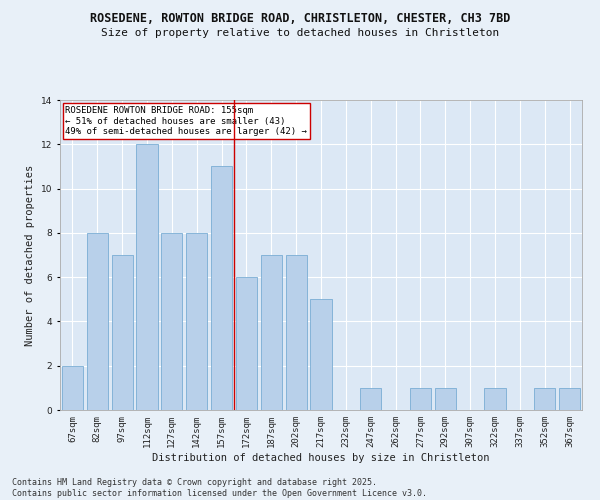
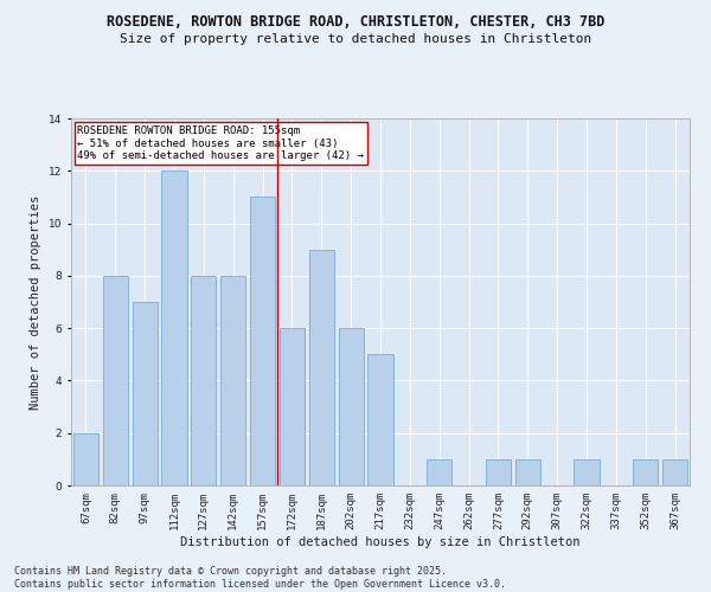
187sqm: 7 -> 9
202sqm: 7 -> 6
